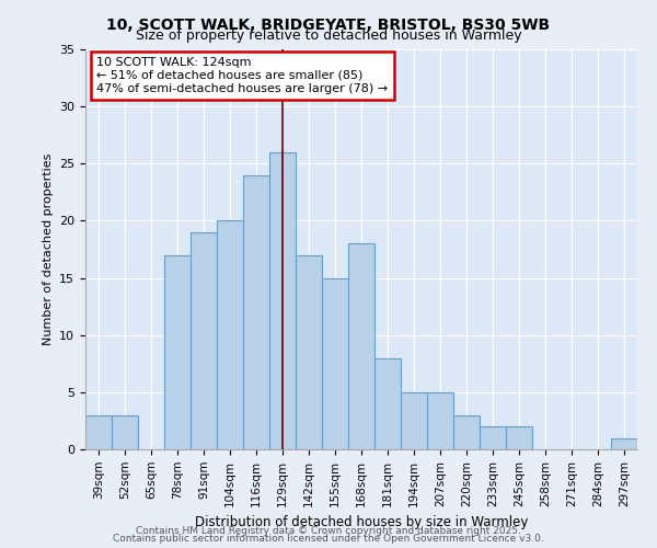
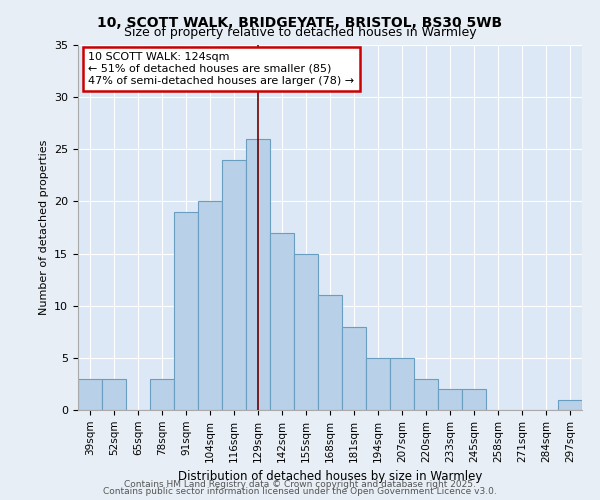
78sqm: 17 -> 3
168sqm: 18 -> 11
